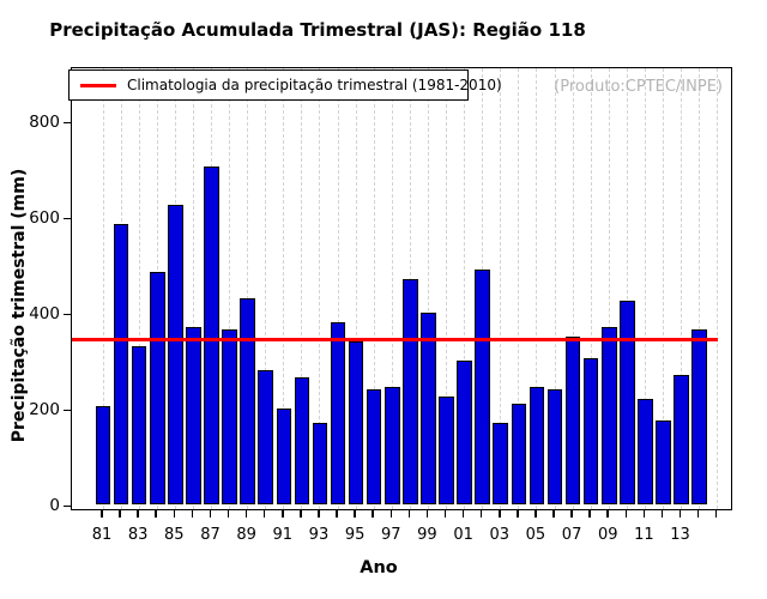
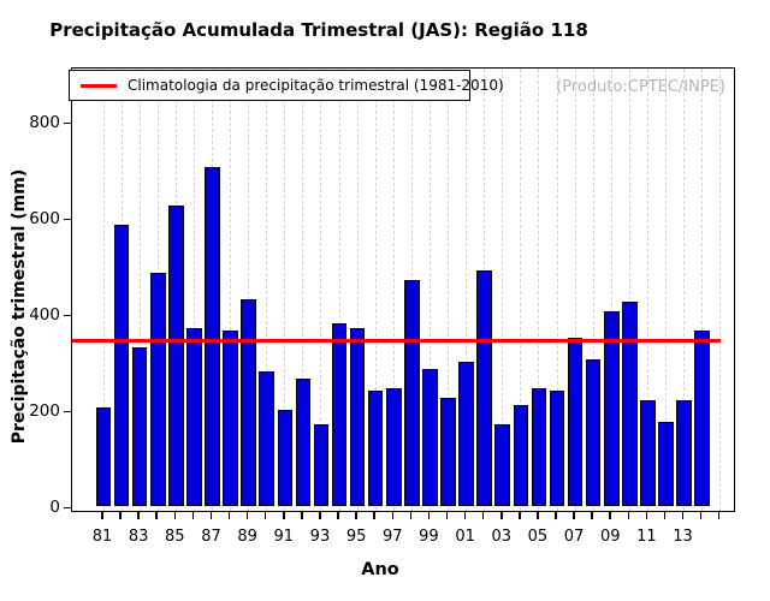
95: 340 -> 370
99: 400 -> 280
09: 370 -> 400
13: 270 -> 220
